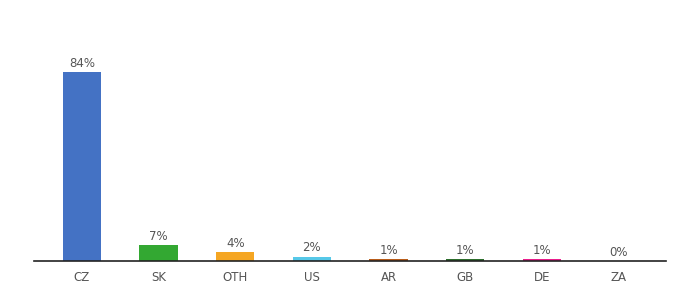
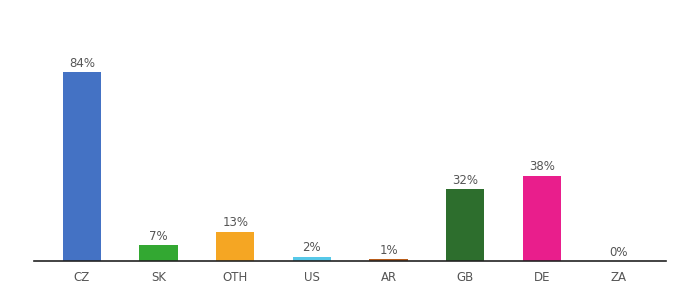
OTH: 4% -> 13%
GB: 1% -> 32%
DE: 1% -> 38%
